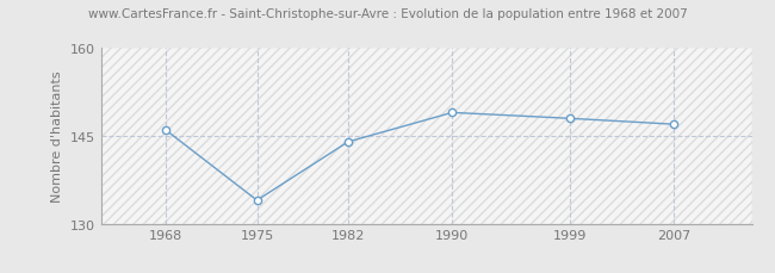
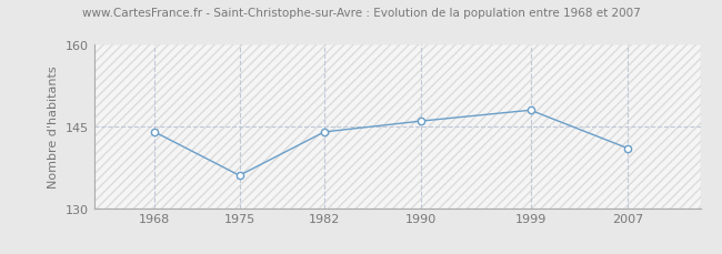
1968: 146 -> 144
1975: 134 -> 136
1990: 149 -> 146
2007: 147 -> 141
